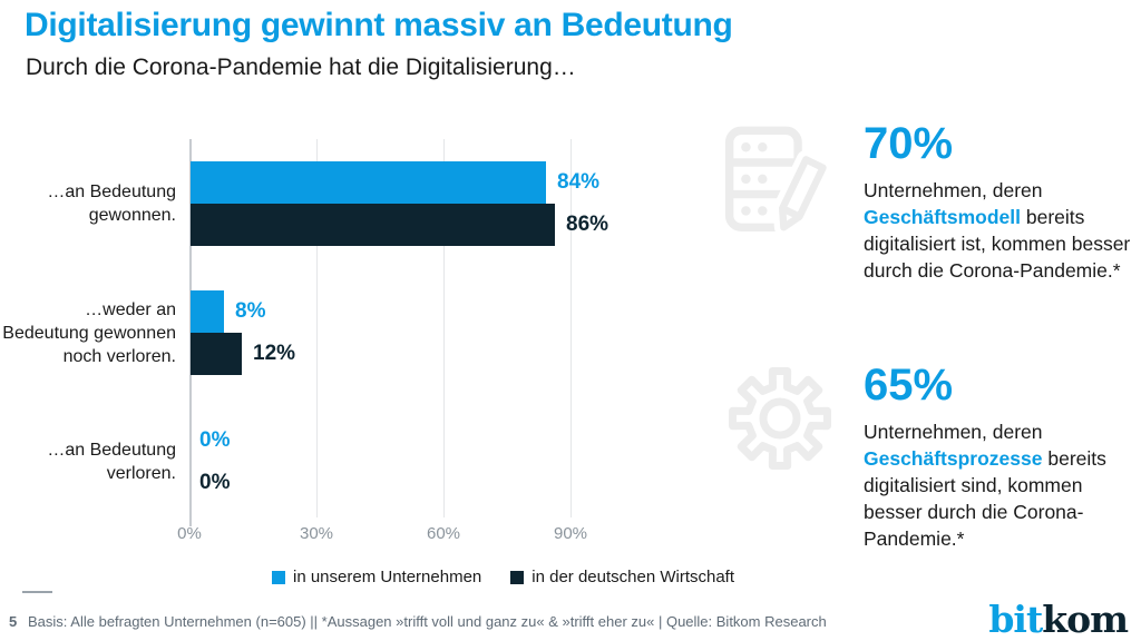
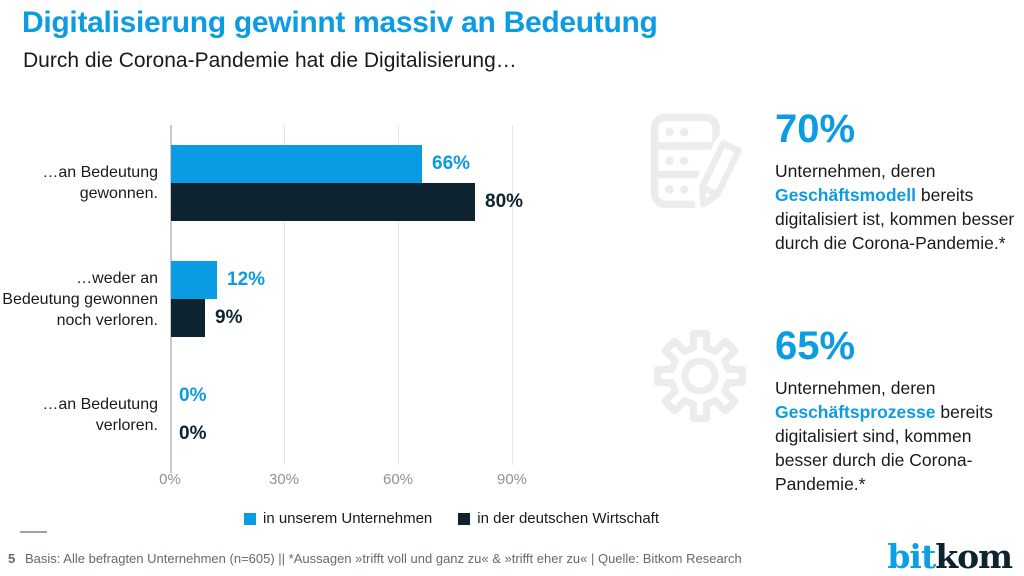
in unserem Unternehmen/…an Bedeutung gewonnen.: 84% -> 66%
in der deutschen Wirtschaft/…an Bedeutung gewonnen.: 86% -> 80%
in unserem Unternehmen/…weder an Bedeutung gewonnen noch verloren.: 8% -> 12%
in der deutschen Wirtschaft/…weder an Bedeutung gewonnen noch verloren.: 12% -> 9%
